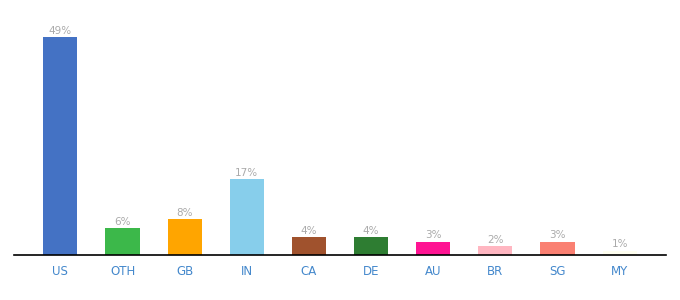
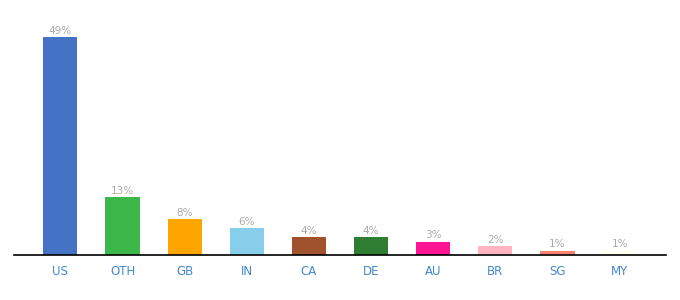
OTH: 6% -> 13%
IN: 17% -> 6%
SG: 3% -> 1%
